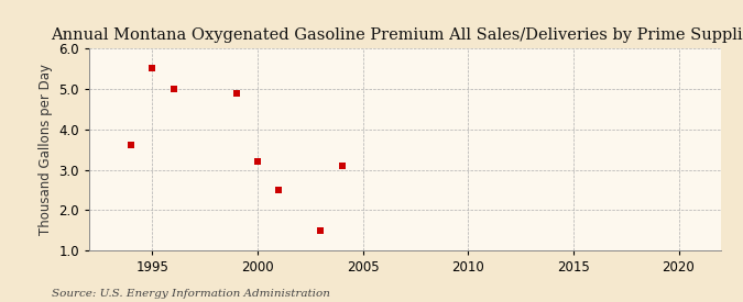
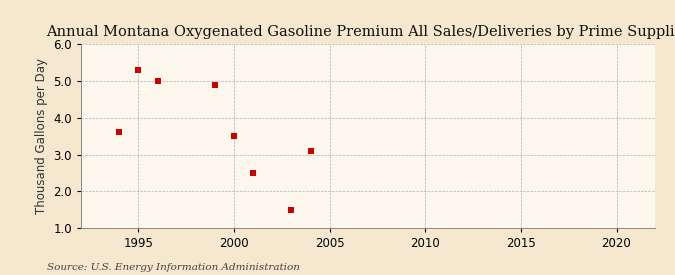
1995: 5.50 -> 5.30
2000: 3.20 -> 3.50
